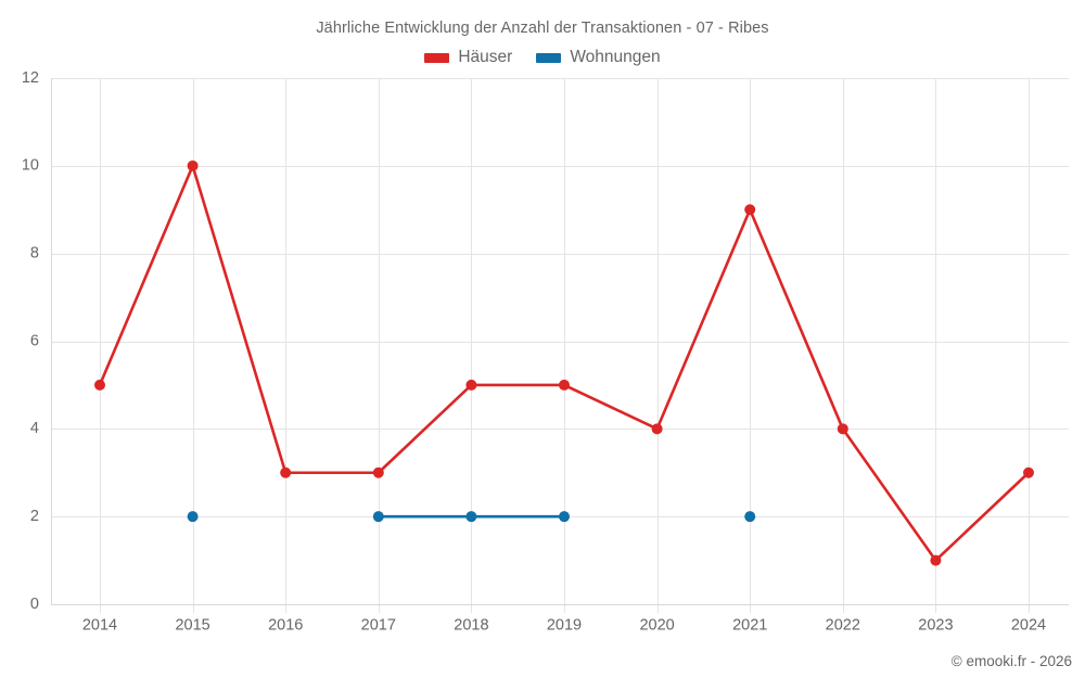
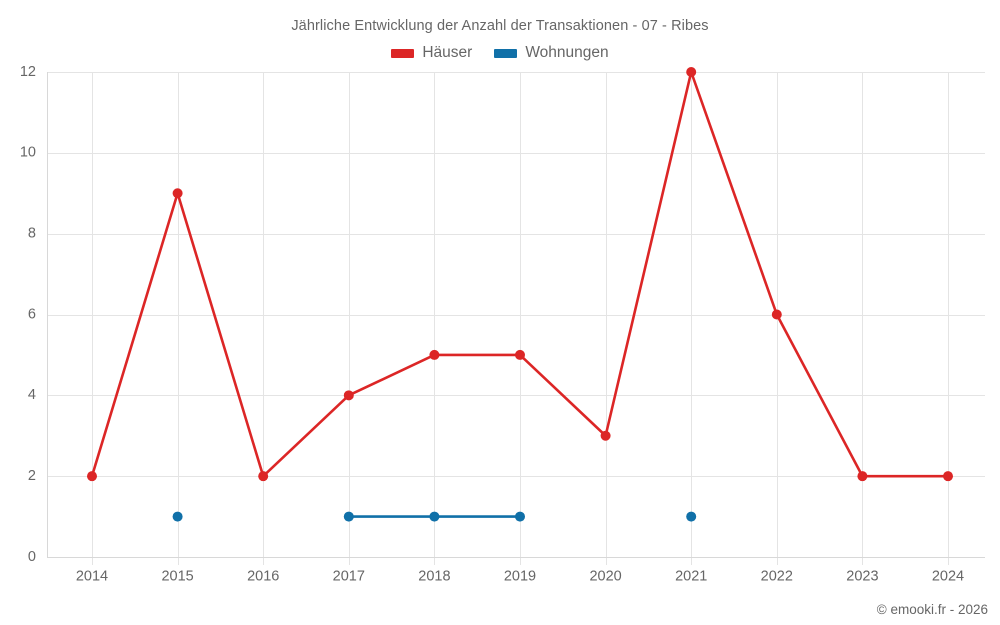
Häuser/2014: 5 -> 2
Häuser/2015: 10 -> 9
Wohnungen/2015: 2 -> 1
Häuser/2016: 3 -> 2
Häuser/2017: 3 -> 4
Wohnungen/2017: 2 -> 1
Wohnungen/2018: 2 -> 1
Wohnungen/2019: 2 -> 1
Häuser/2020: 4 -> 3
Häuser/2021: 9 -> 12
Wohnungen/2021: 2 -> 1
Häuser/2022: 4 -> 6
Häuser/2023: 1 -> 2
Häuser/2024: 3 -> 2
